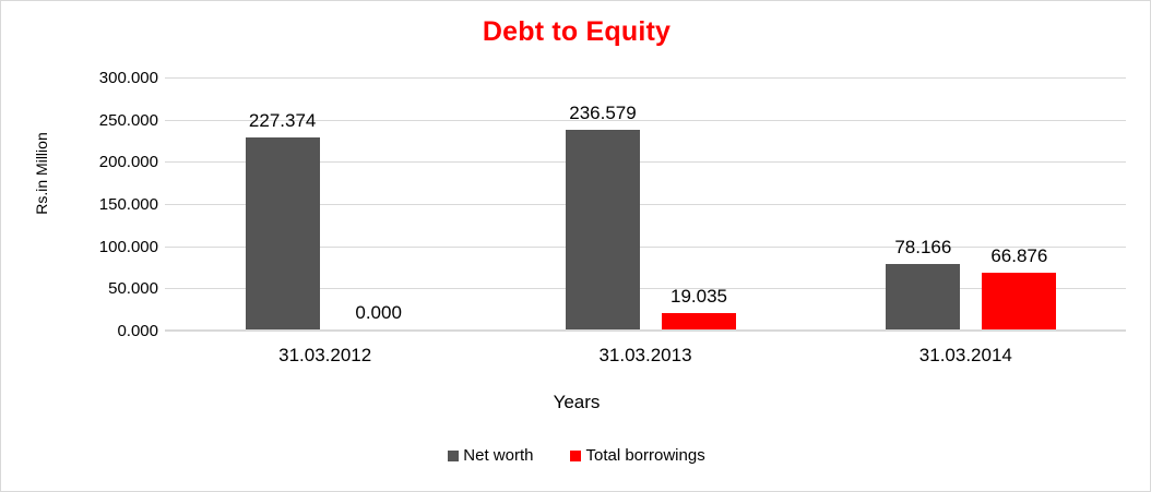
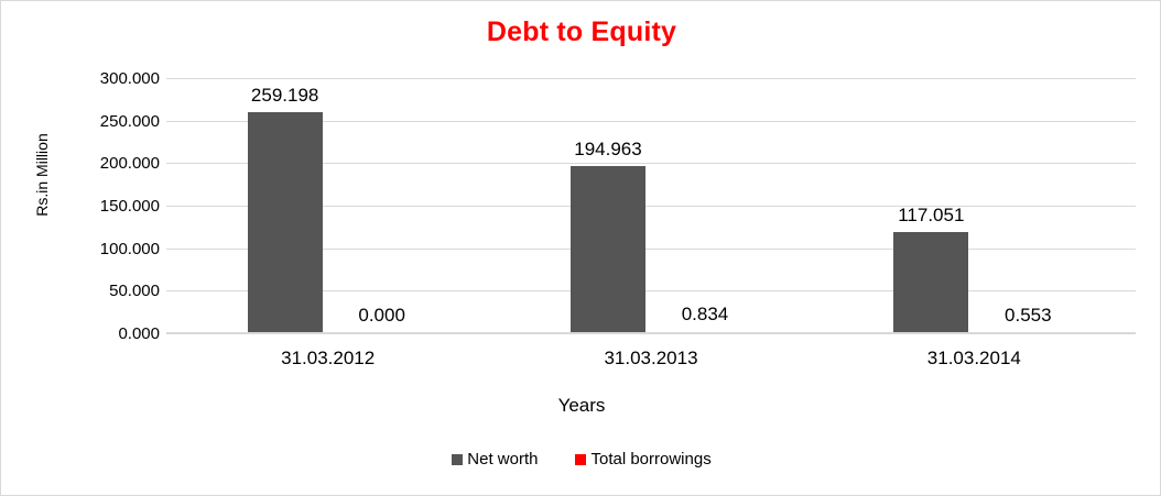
Net worth/31.03.2012: 227.374 -> 259.198
Net worth/31.03.2013: 236.579 -> 194.963
Total borrowings/31.03.2013: 19.035 -> 0.834
Net worth/31.03.2014: 78.166 -> 117.051
Total borrowings/31.03.2014: 66.876 -> 0.553
